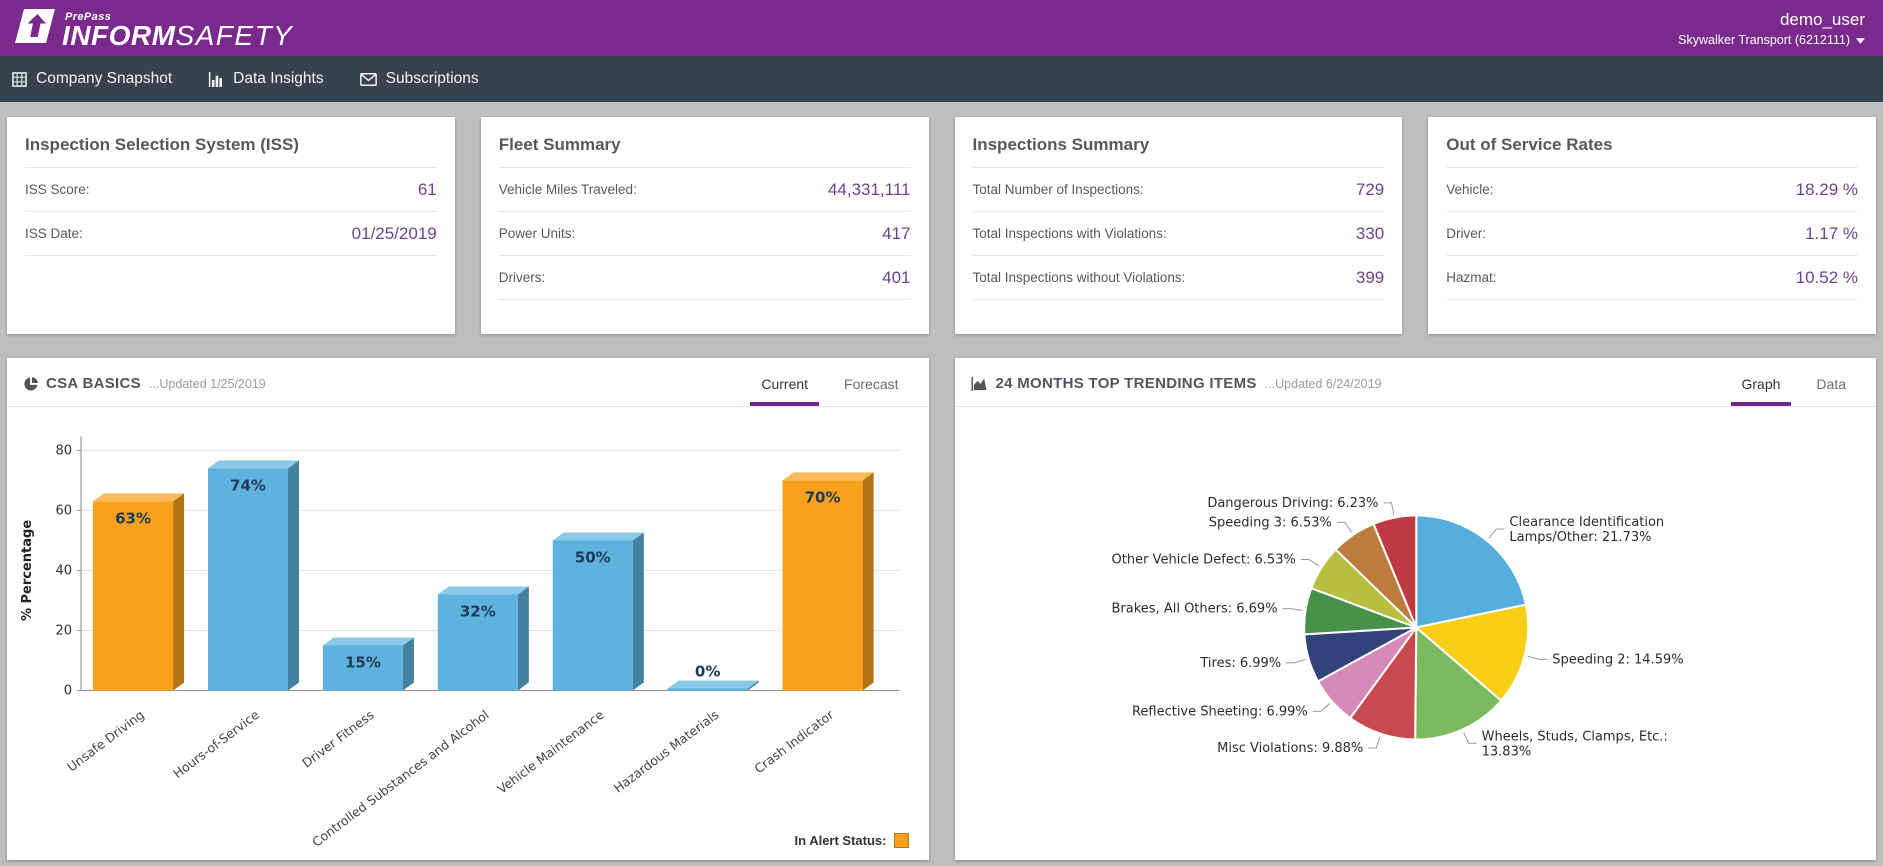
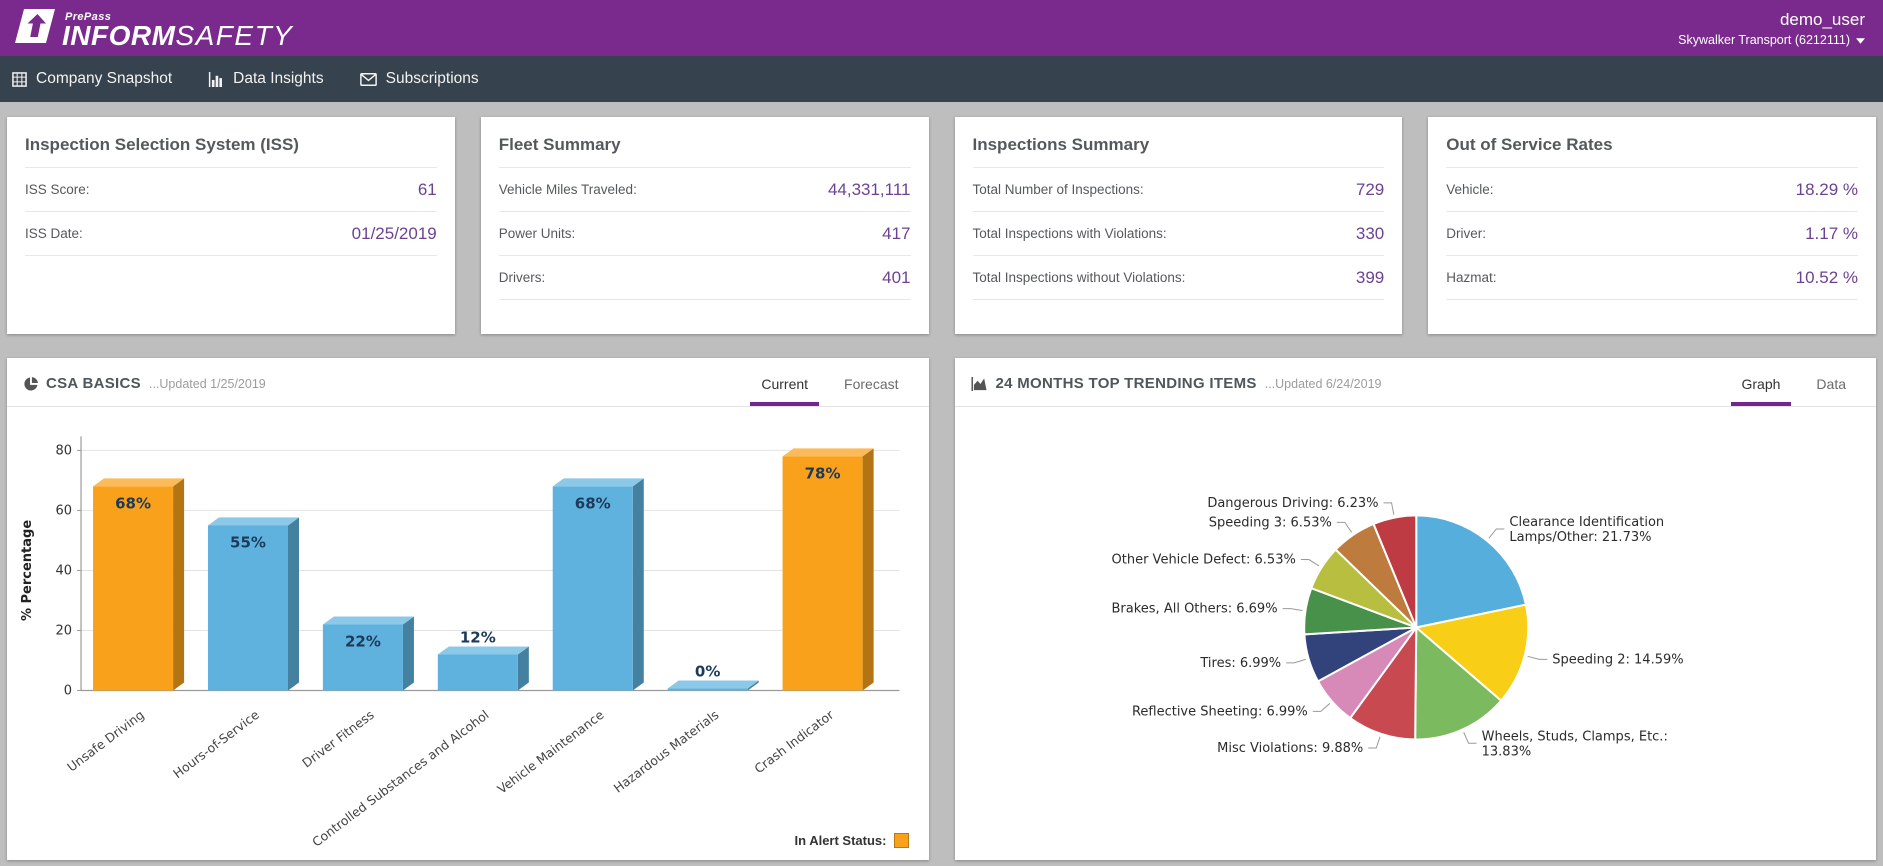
CSA BASICS/Unsafe Driving: 63% -> 68%
CSA BASICS/Hours-of-Service: 74% -> 55%
CSA BASICS/Driver Fitness: 15% -> 22%
CSA BASICS/Controlled Substances and Alcohol: 32% -> 12%
CSA BASICS/Vehicle Maintenance: 50% -> 68%
CSA BASICS/Crash Indicator: 70% -> 78%
